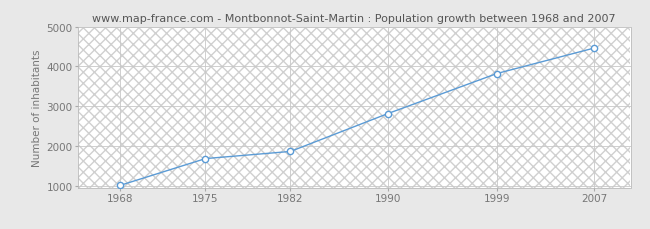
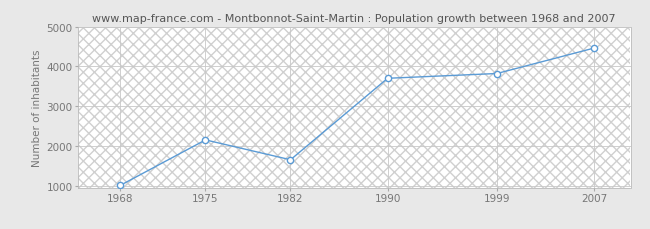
1975: 1680 -> 2150
1982: 1860 -> 1650
1990: 2810 -> 3700
